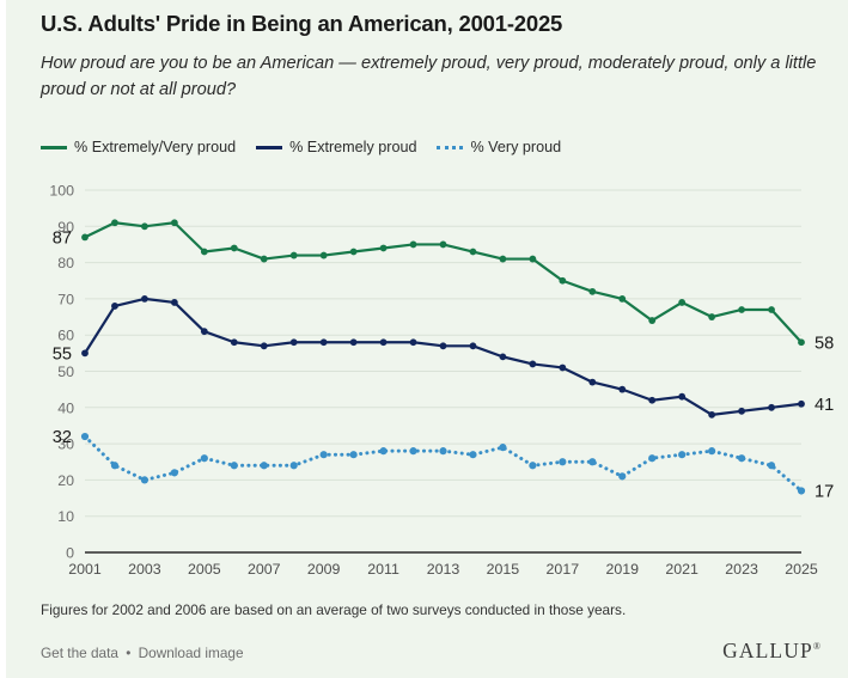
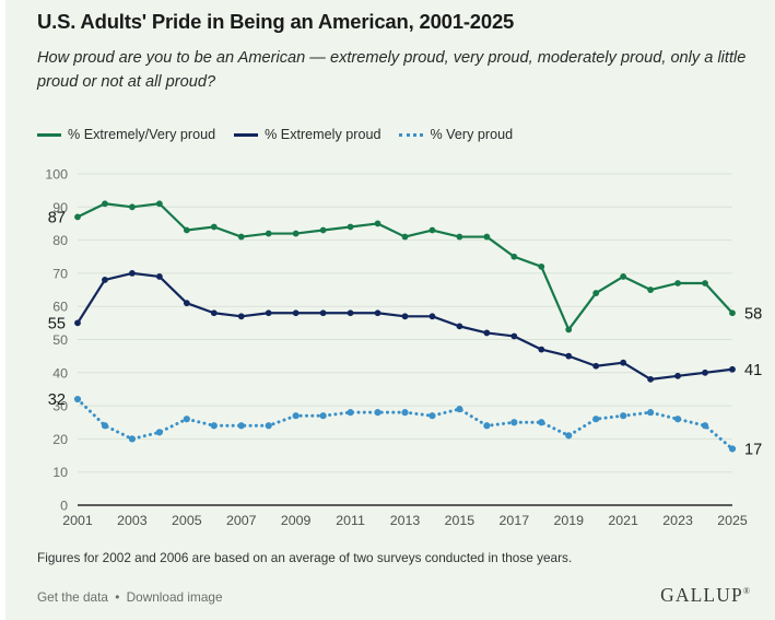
% Extremely/Very proud/2013: 85 -> 81
% Extremely/Very proud/2019: 70 -> 53
